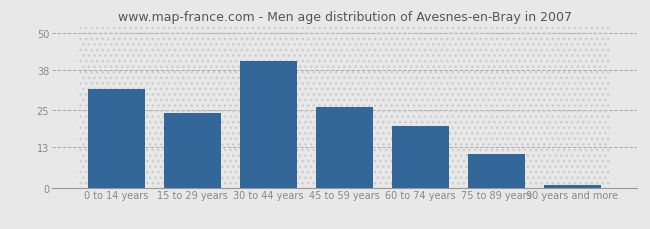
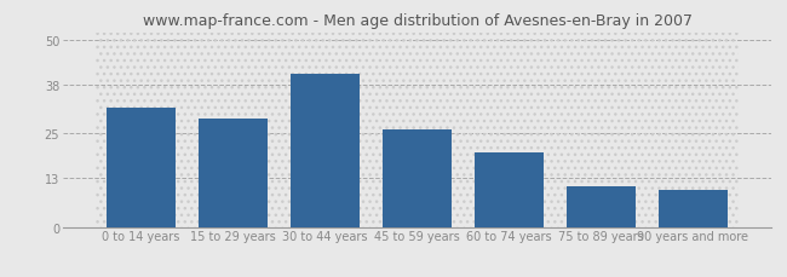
15 to 29 years: 24 -> 29
90 years and more: 1 -> 10
